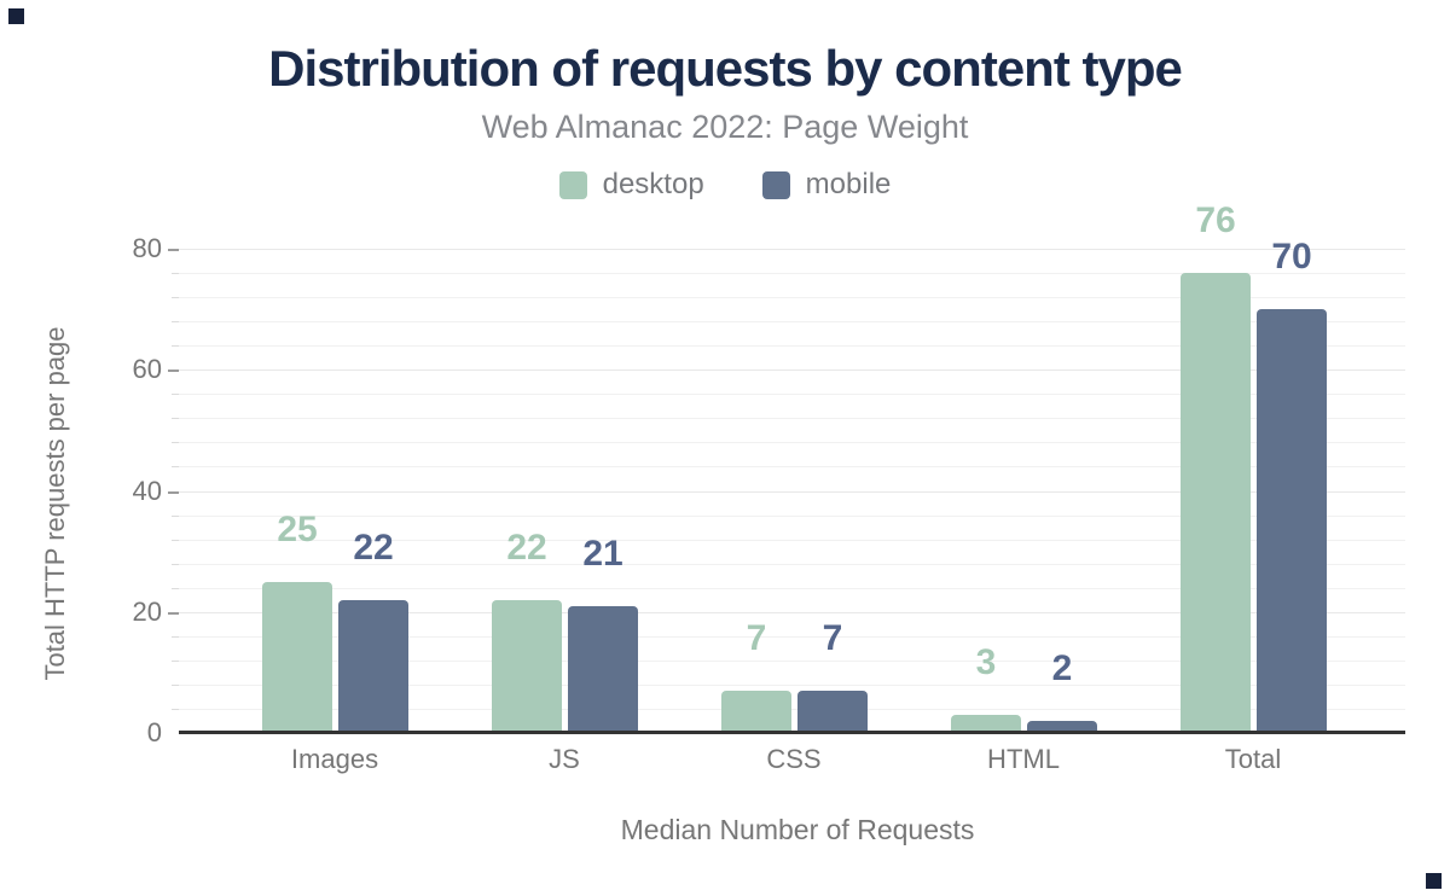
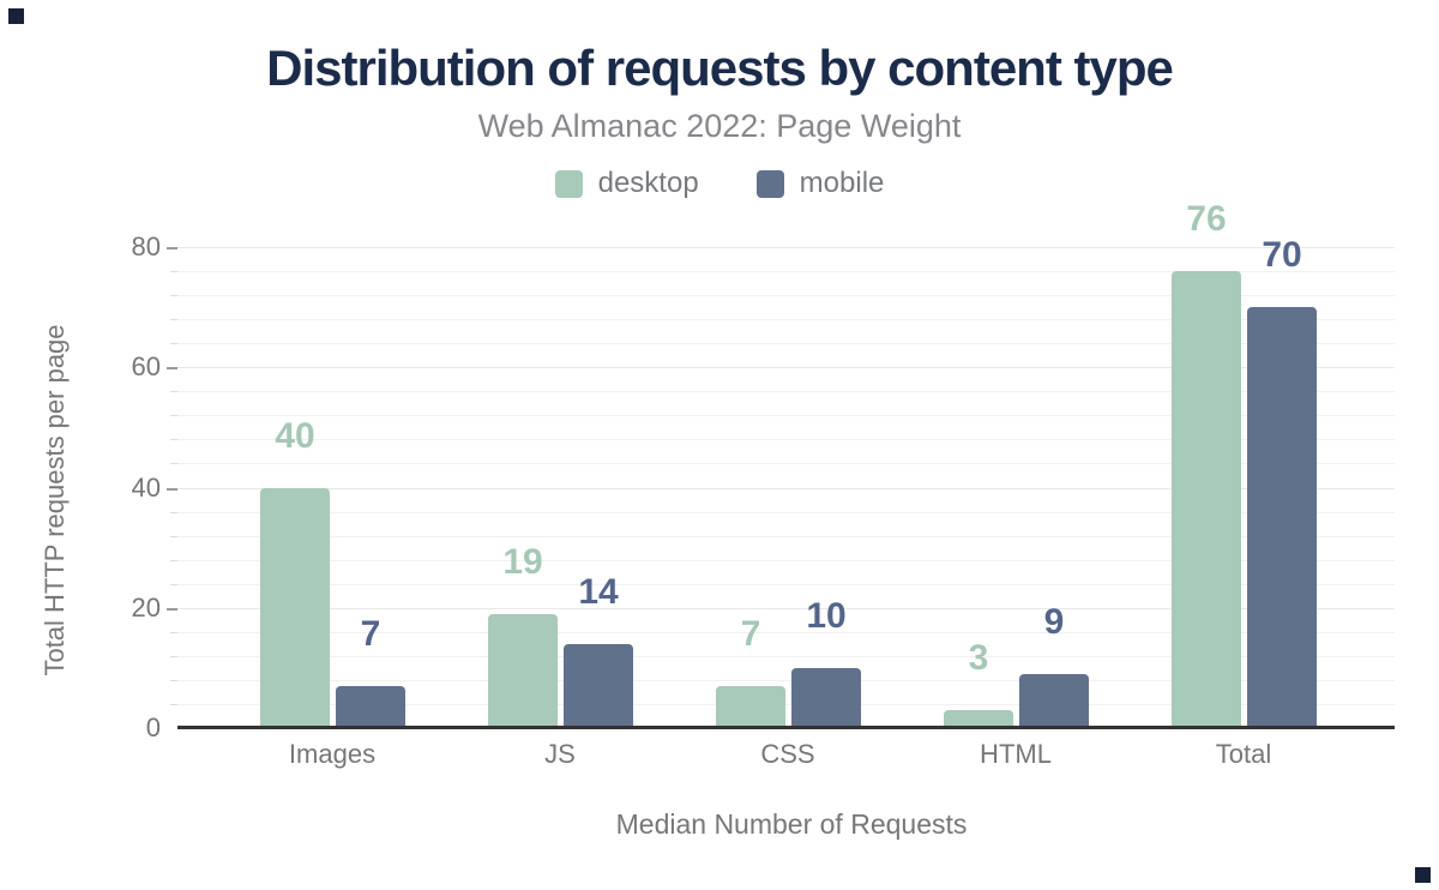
desktop/Images: 25 -> 40
mobile/Images: 22 -> 7
desktop/JS: 22 -> 19
mobile/JS: 21 -> 14
mobile/CSS: 7 -> 10
mobile/HTML: 2 -> 9
